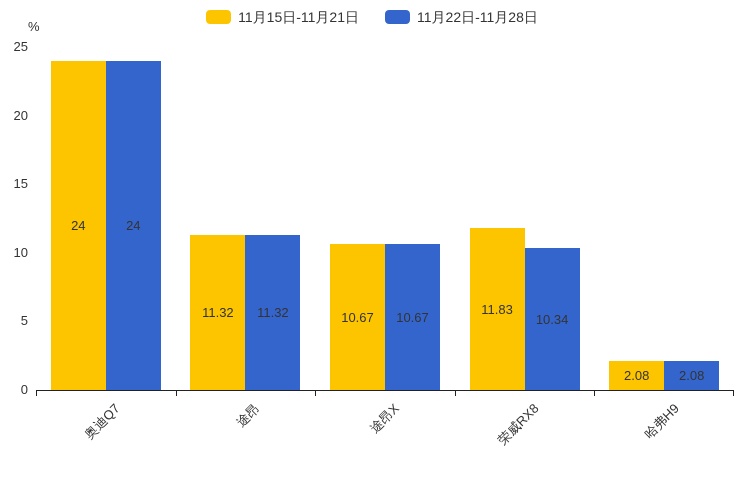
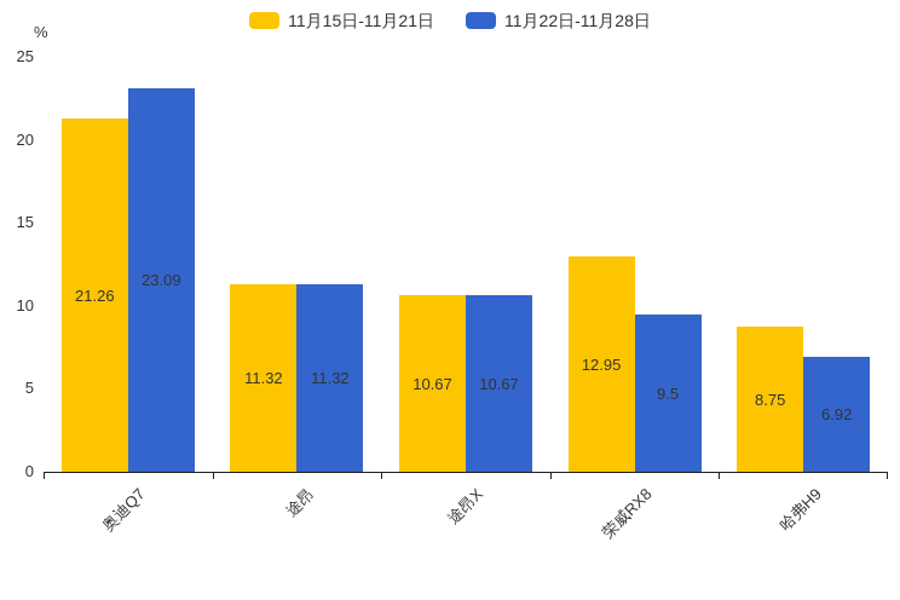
11月15日-11月21日/奥迪Q7: 24 -> 21.26
11月22日-11月28日/奥迪Q7: 24 -> 23.09
11月15日-11月21日/荣威RX8: 11.83 -> 12.95
11月22日-11月28日/荣威RX8: 10.34 -> 9.5
11月15日-11月21日/哈弗H9: 2.08 -> 8.75
11月22日-11月28日/哈弗H9: 2.08 -> 6.92
